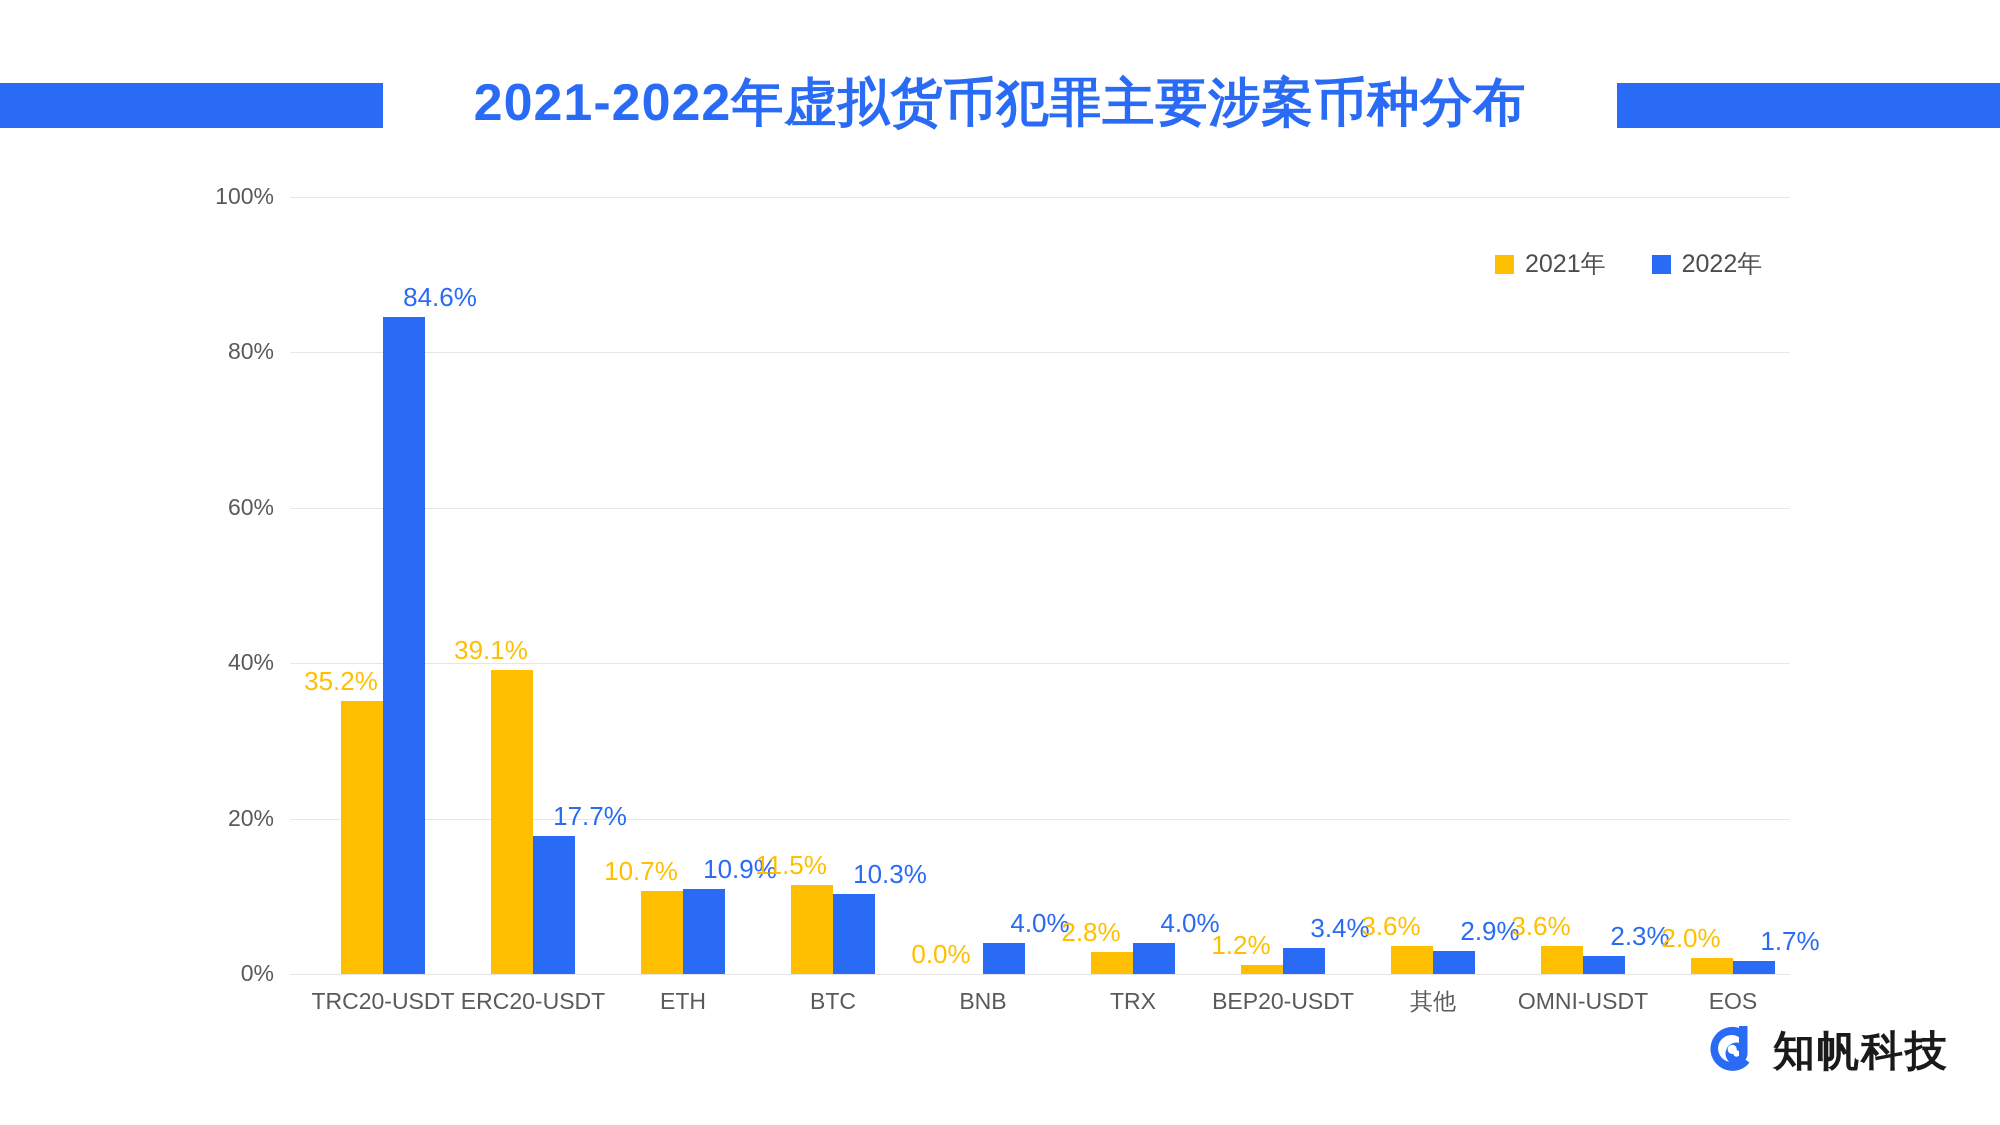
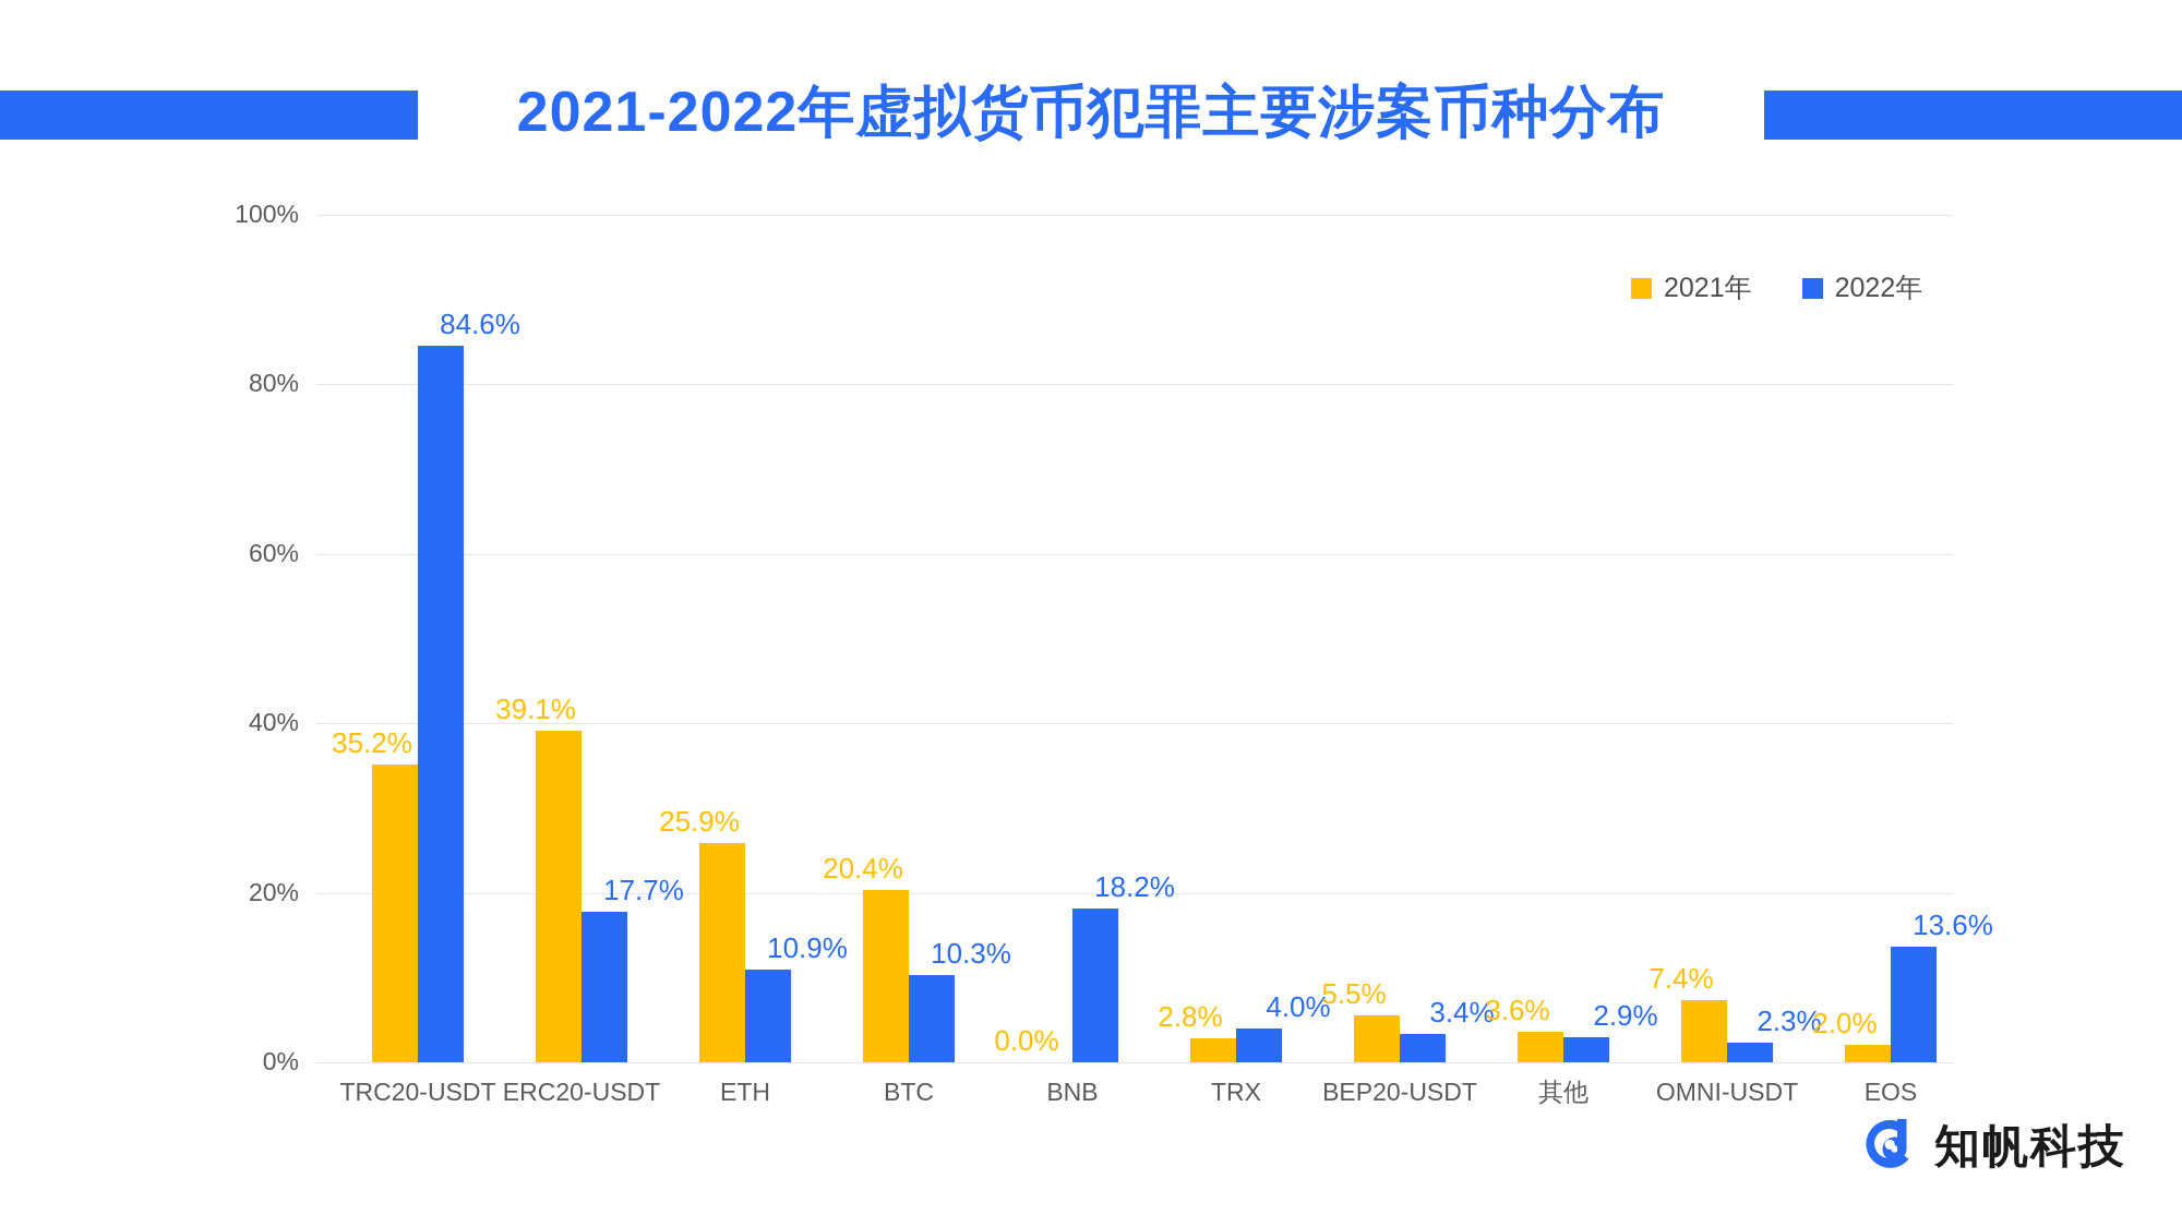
2021年/ETH: 10.7% -> 25.9%
2021年/BTC: 11.5% -> 20.4%
2022年/BNB: 4.0% -> 18.2%
2021年/BEP20-USDT: 1.2% -> 5.5%
2021年/OMNI-USDT: 3.6% -> 7.4%
2022年/EOS: 1.7% -> 13.6%
